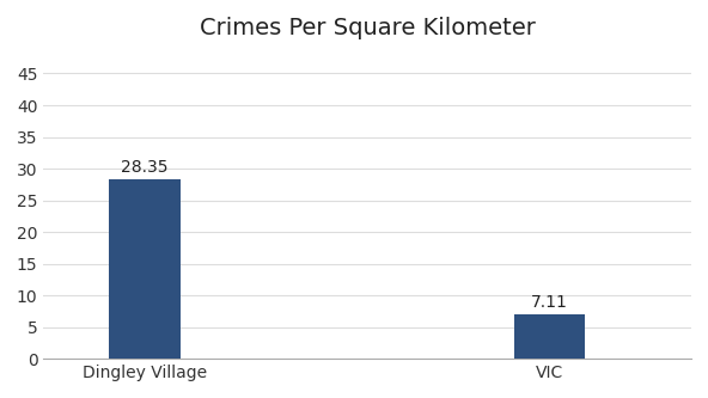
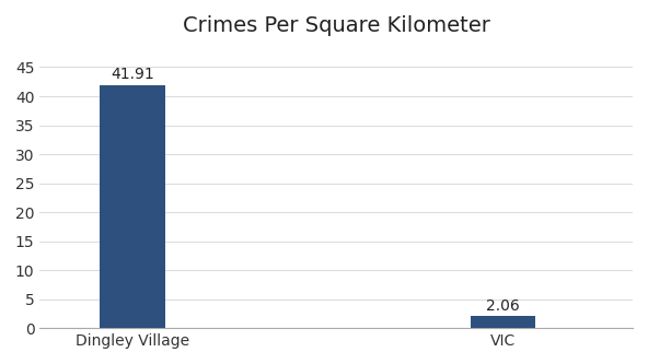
Dingley Village: 28.35 -> 41.91
VIC: 7.11 -> 2.06
